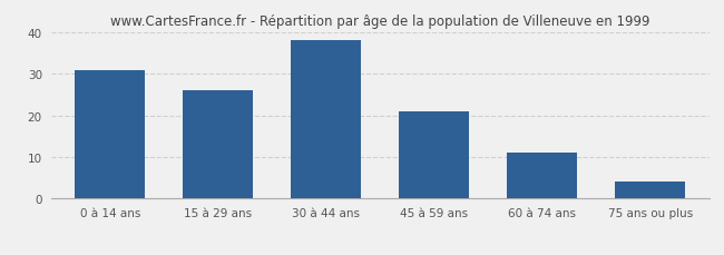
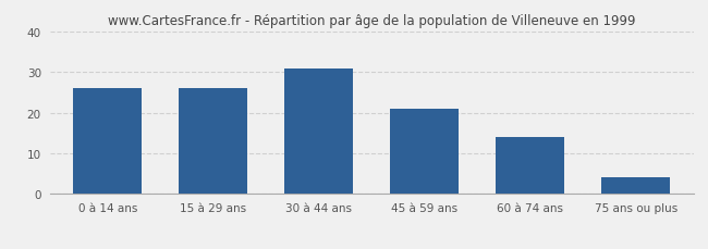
0 à 14 ans: 31 -> 26
30 à 44 ans: 38 -> 31
60 à 74 ans: 11 -> 14
